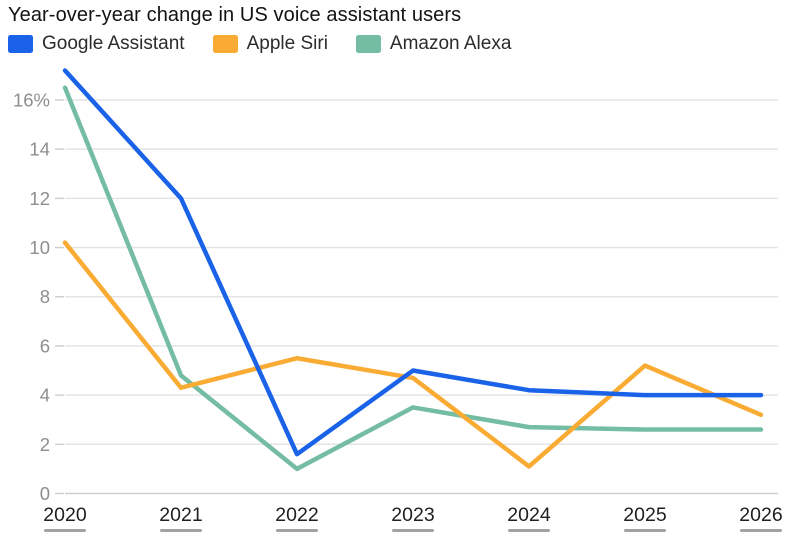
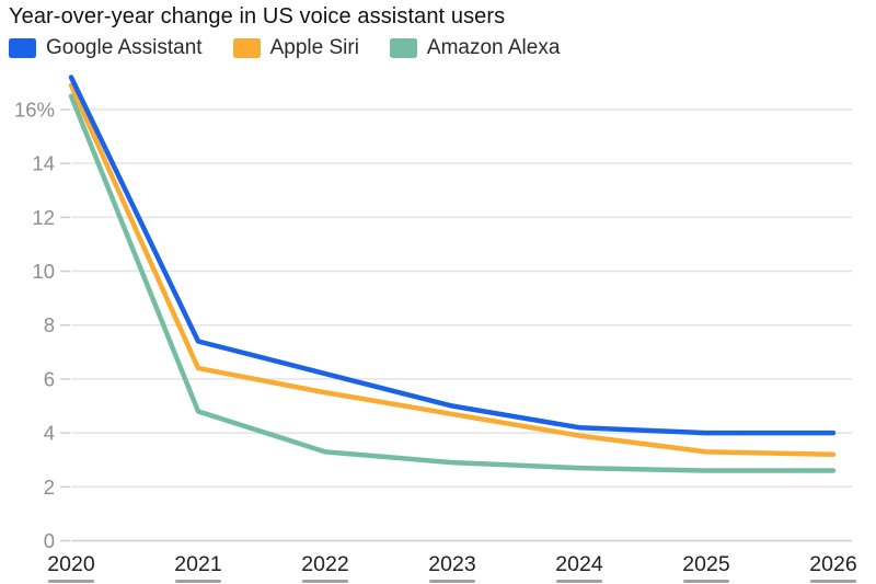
Apple Siri/2020: 10.2% -> 16.9%
Google Assistant/2021: 12.0% -> 7.4%
Apple Siri/2021: 4.3% -> 6.4%
Google Assistant/2022: 1.6% -> 6.2%
Amazon Alexa/2022: 1.0% -> 3.3%
Amazon Alexa/2023: 3.5% -> 2.9%
Apple Siri/2024: 1.1% -> 3.9%
Apple Siri/2025: 5.2% -> 3.3%
